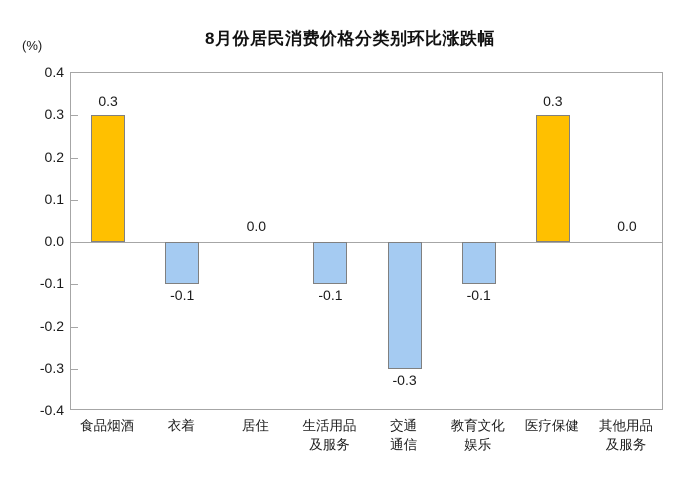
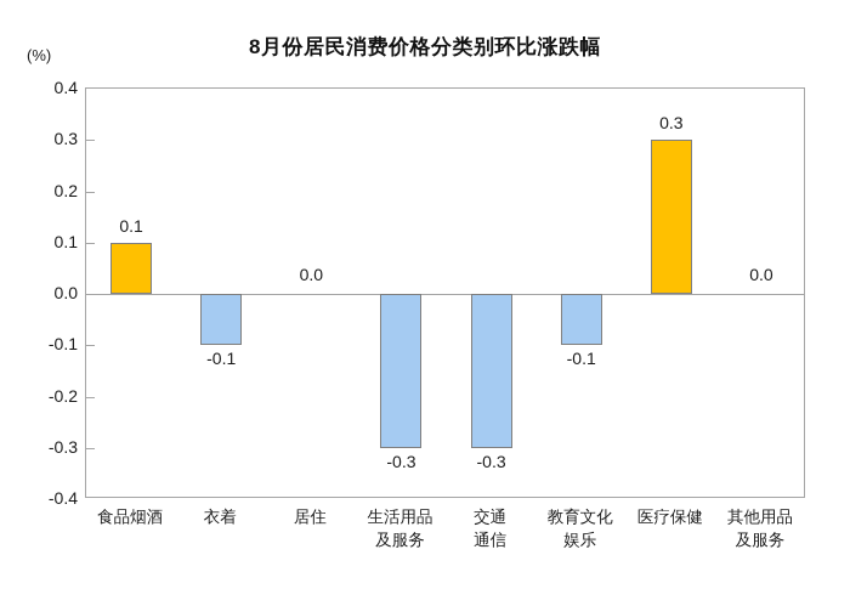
食品烟酒: 0.3 -> 0.1
生活用品及服务: -0.1 -> -0.3
